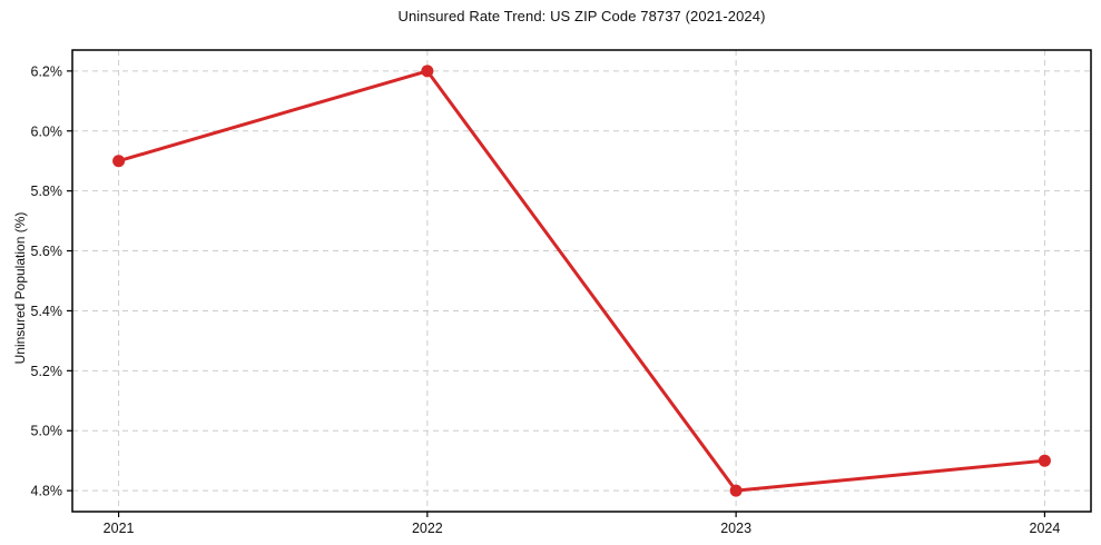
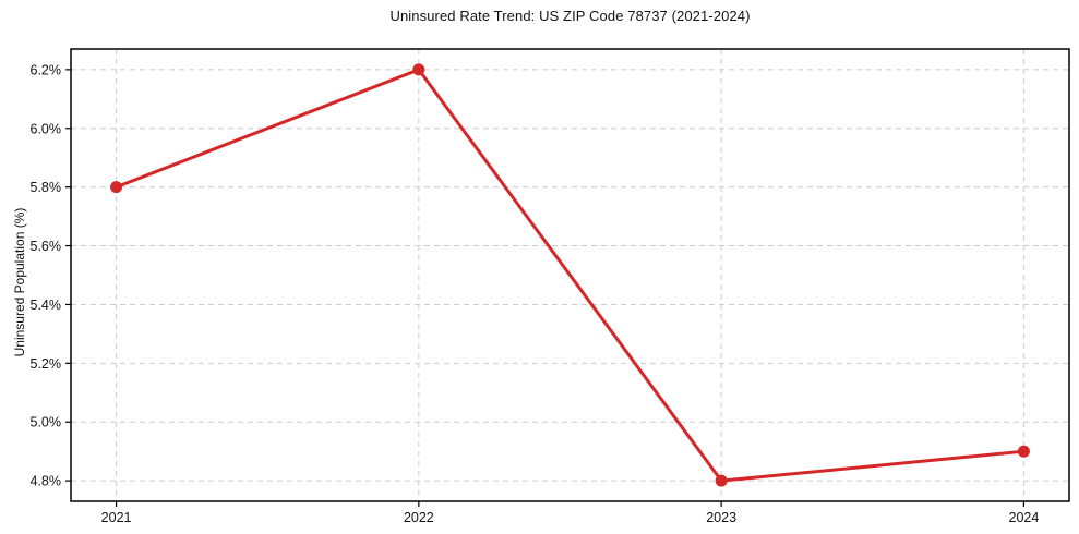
2021: 5.9% -> 5.8%
